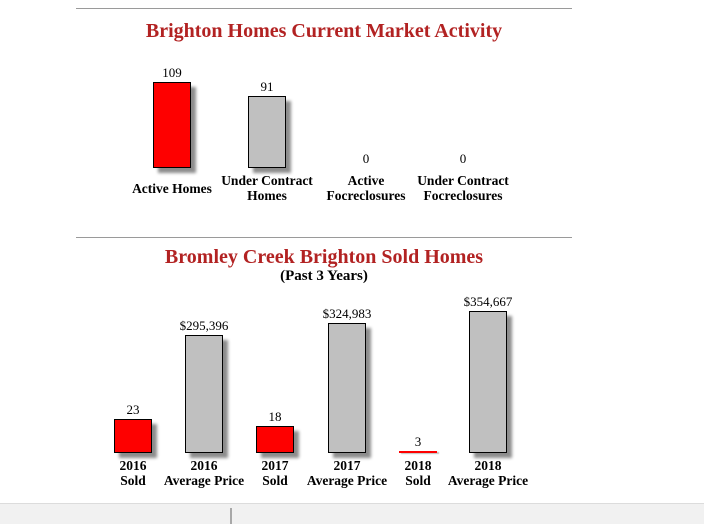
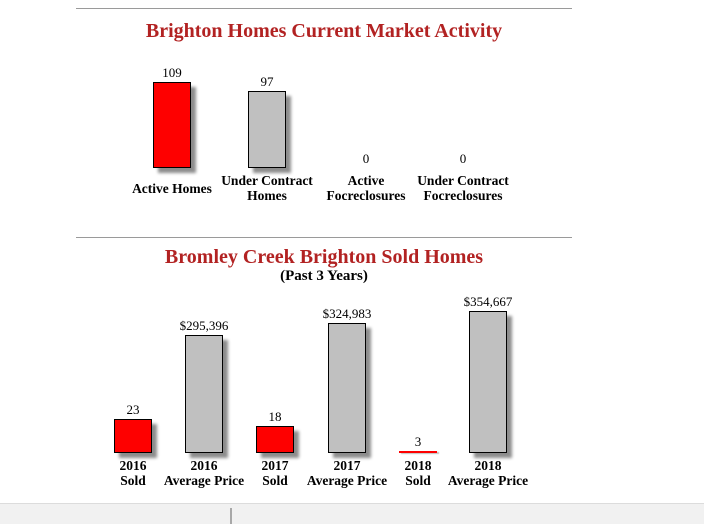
Brighton Homes Current Market Activity/Under Contract Homes: 91 -> 97
